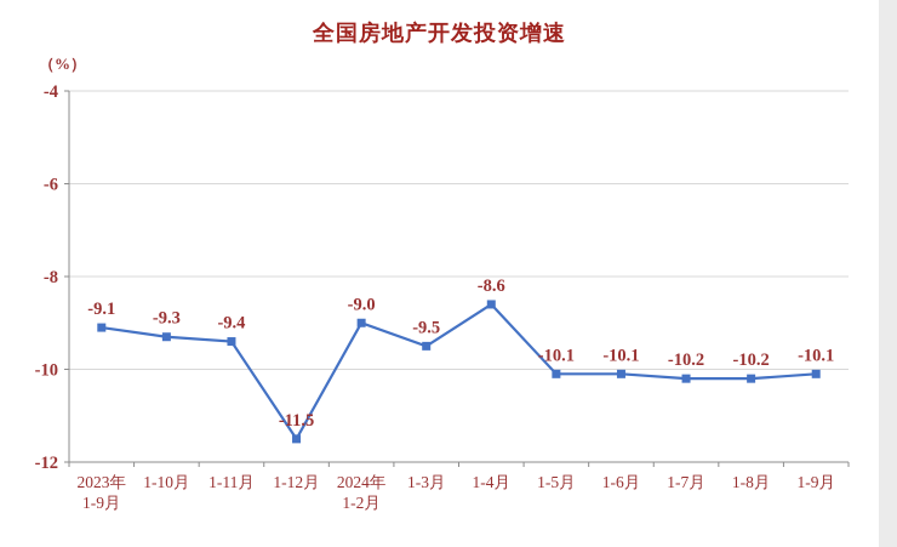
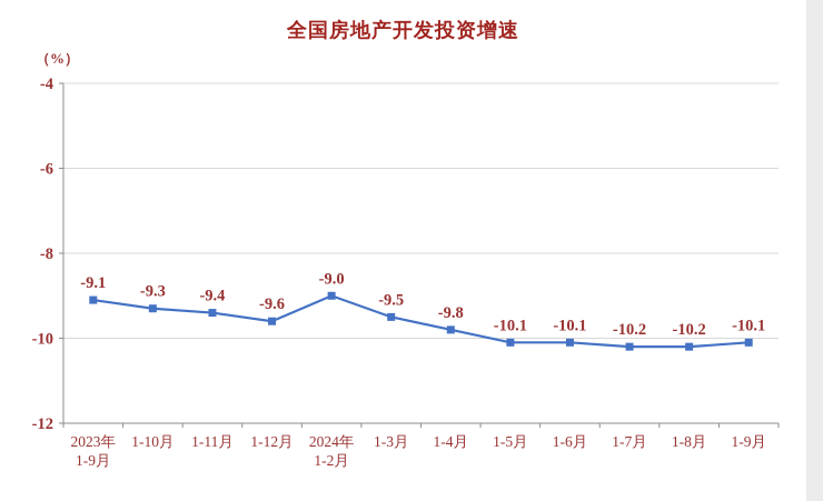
1-12月: -11.5 -> -9.6
1-4月: -8.6 -> -9.8
